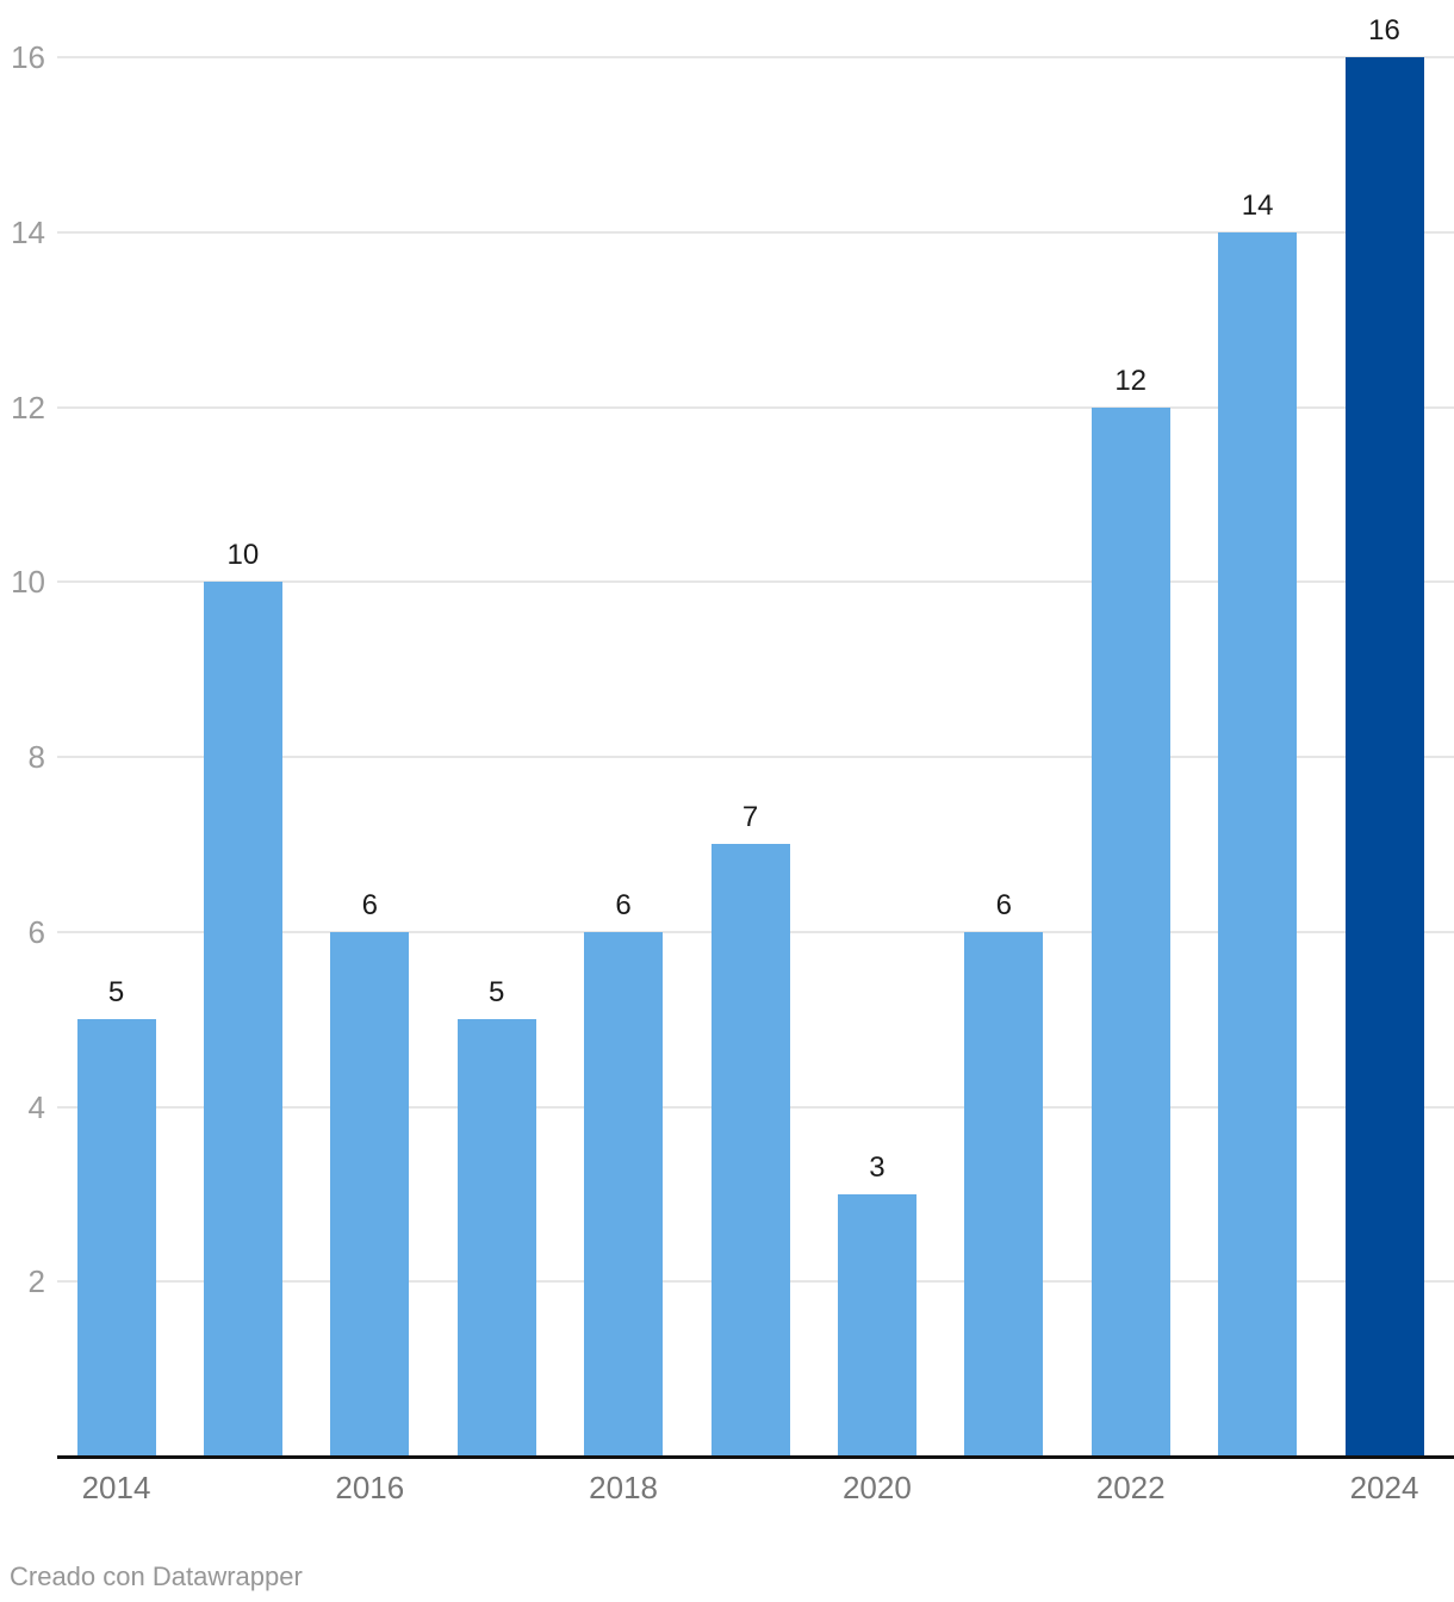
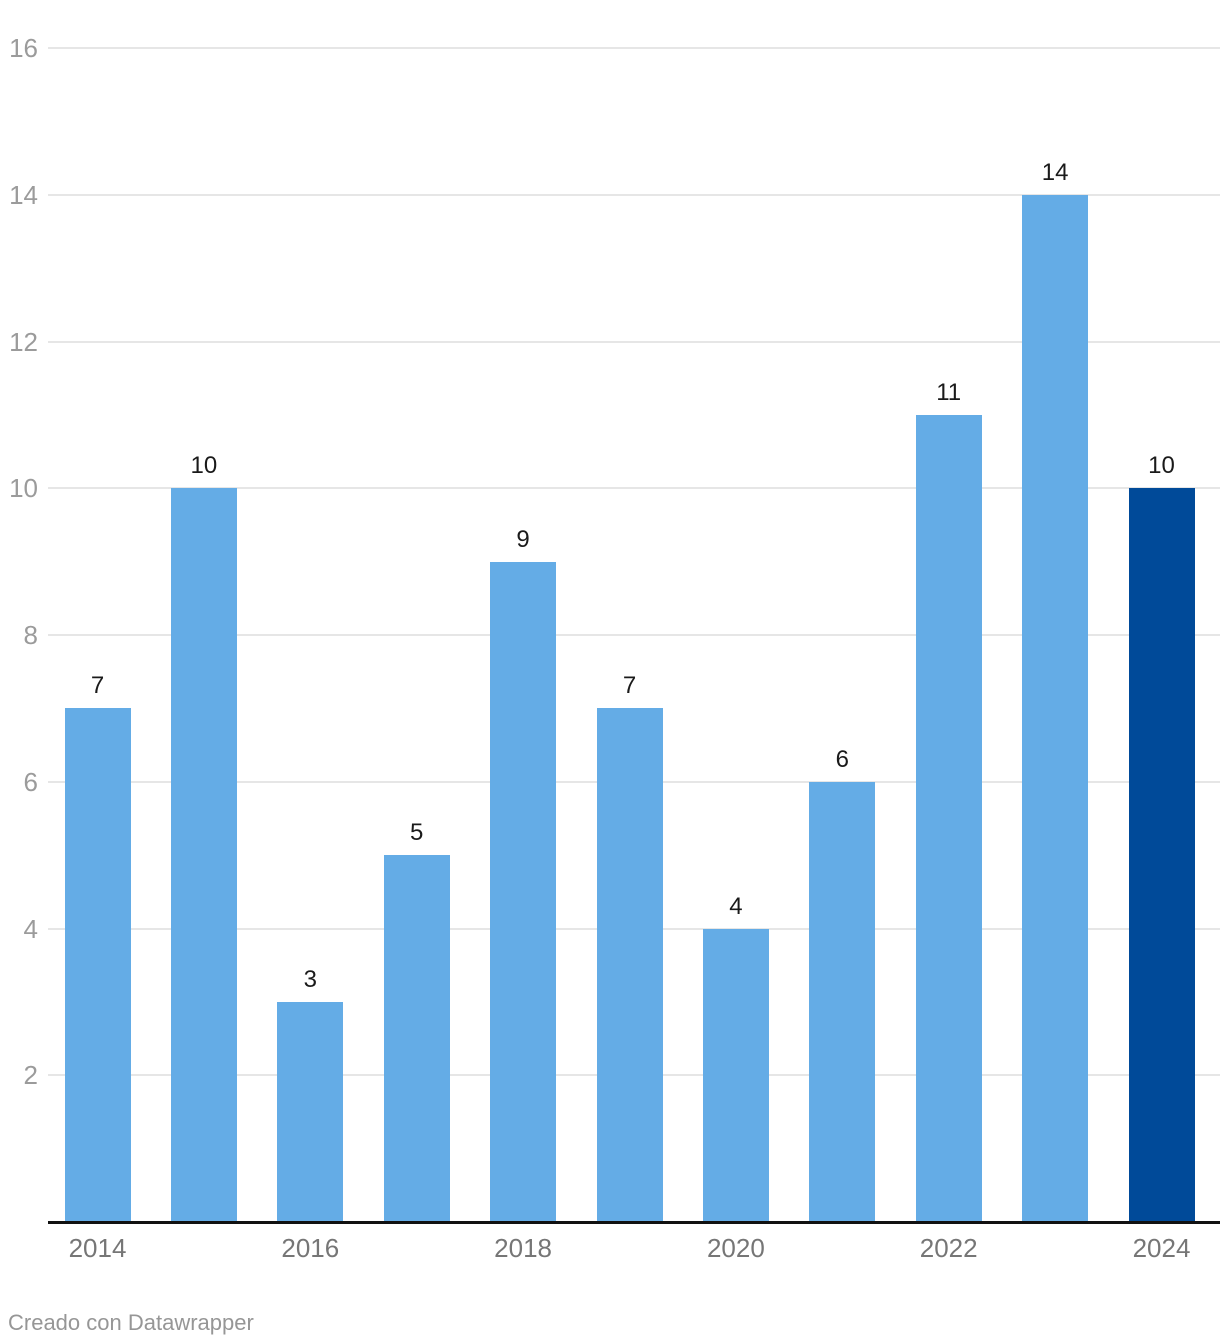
2014: 5 -> 7
2016: 6 -> 3
2018: 6 -> 9
2020: 3 -> 4
2022: 12 -> 11
2024: 16 -> 10
